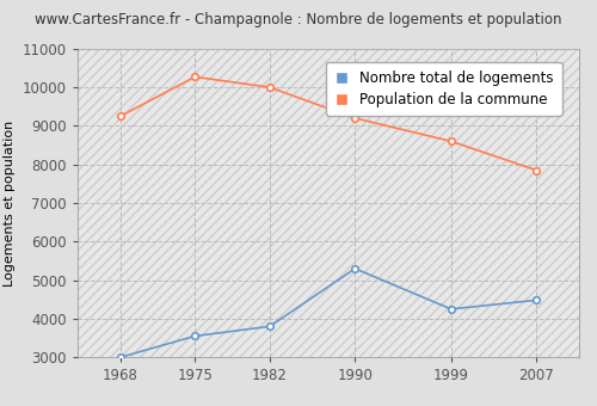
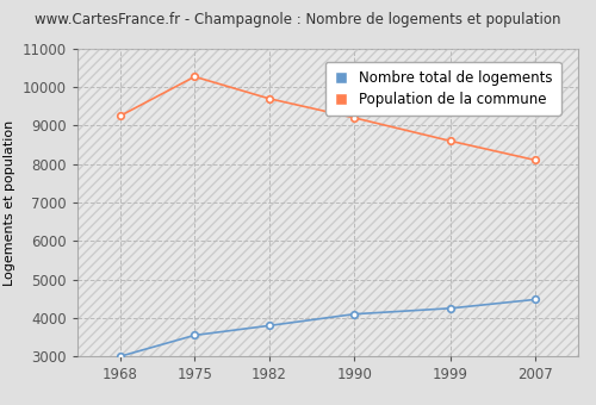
Population de la commune/1982: 10000 -> 9700
Nombre total de logements/1990: 5300 -> 4100
Population de la commune/2007: 7850 -> 8100
